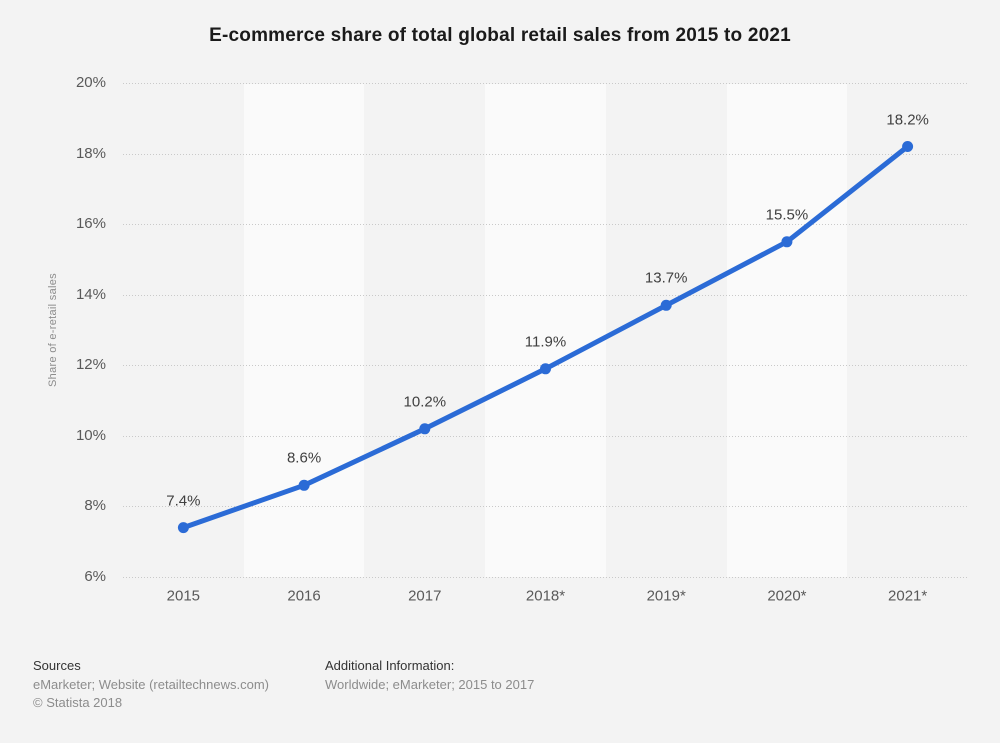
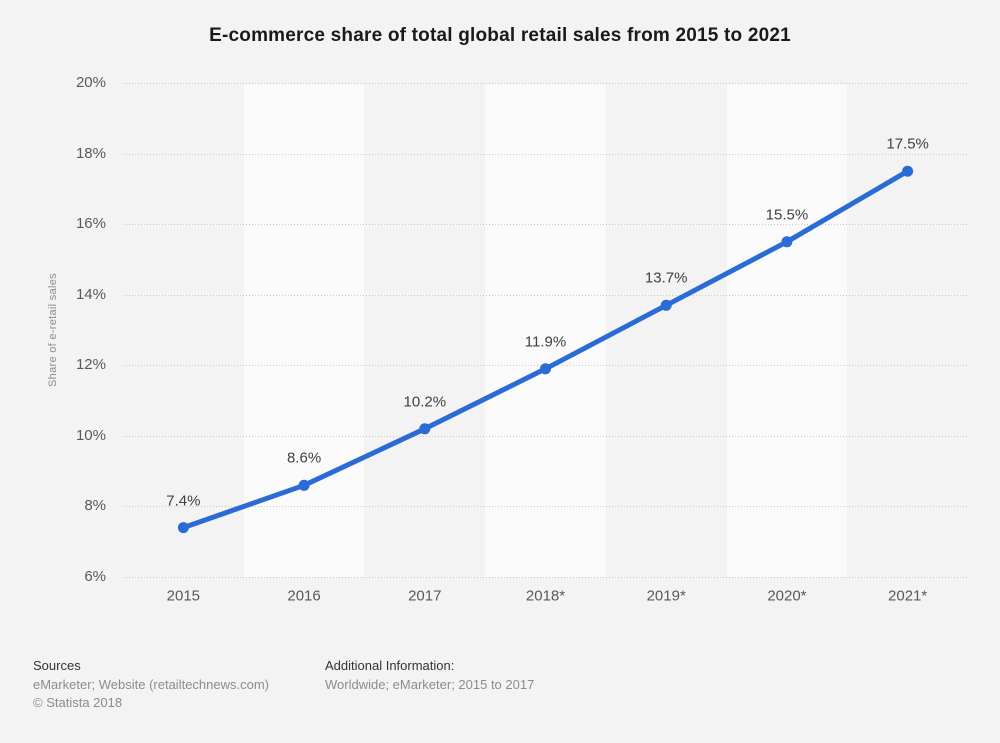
2021*: 18.2% -> 17.5%
